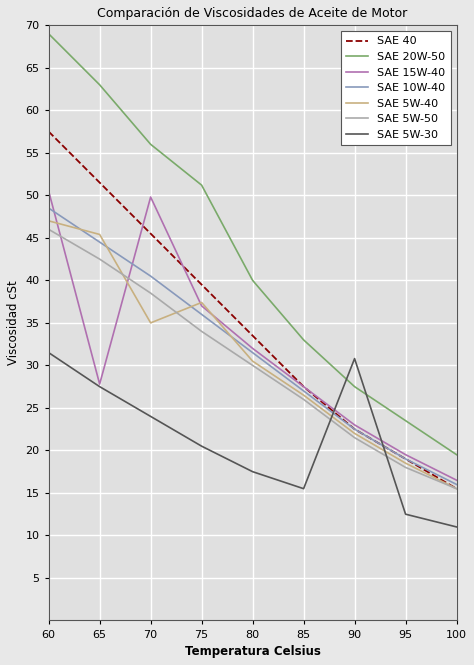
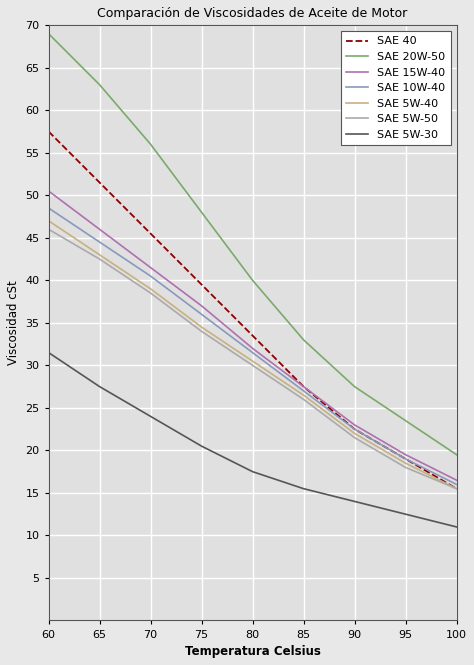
SAE 15W-40/65: 27.8 -> 46.0
SAE 5W-40/65: 45.4 -> 43.0
SAE 15W-40/70: 49.8 -> 41.5
SAE 5W-40/70: 35.0 -> 39.0
SAE 20W-50/75: 51.2 -> 48.0
SAE 5W-40/75: 37.4 -> 34.5
SAE 5W-30/90: 30.8 -> 14.0
